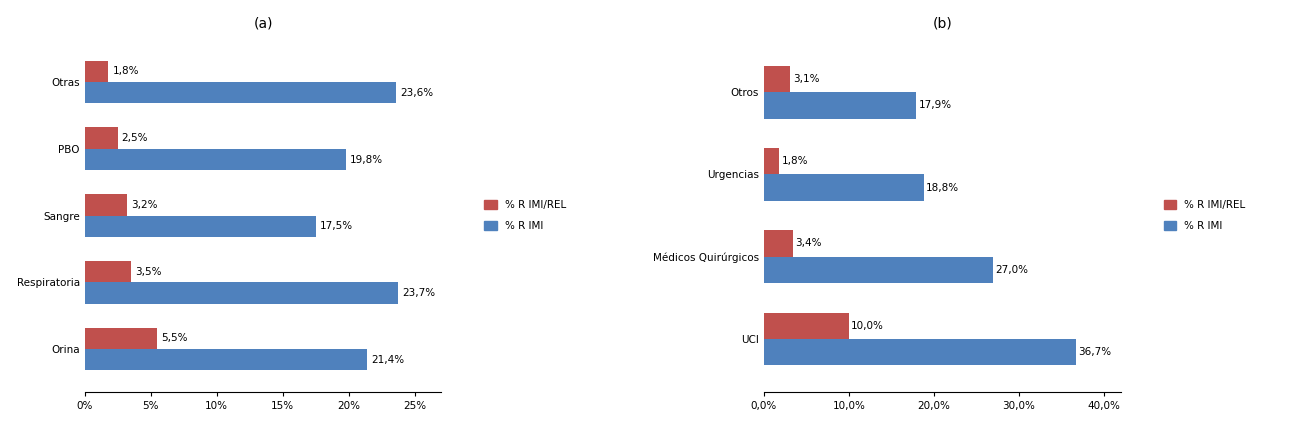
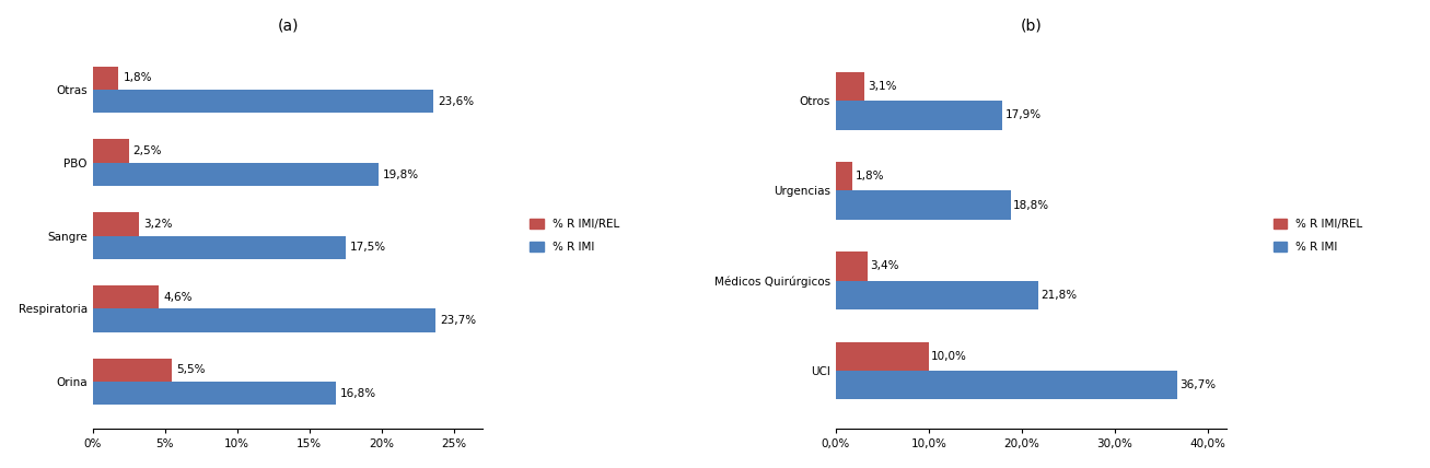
(a)/% R IMI/REL/Respiratoria: 3,5% -> 4,6%
(a)/% R IMI/Orina: 21,4% -> 16,8%
(b)/% R IMI/Médicos Quirúrgicos: 27,0% -> 21,8%
